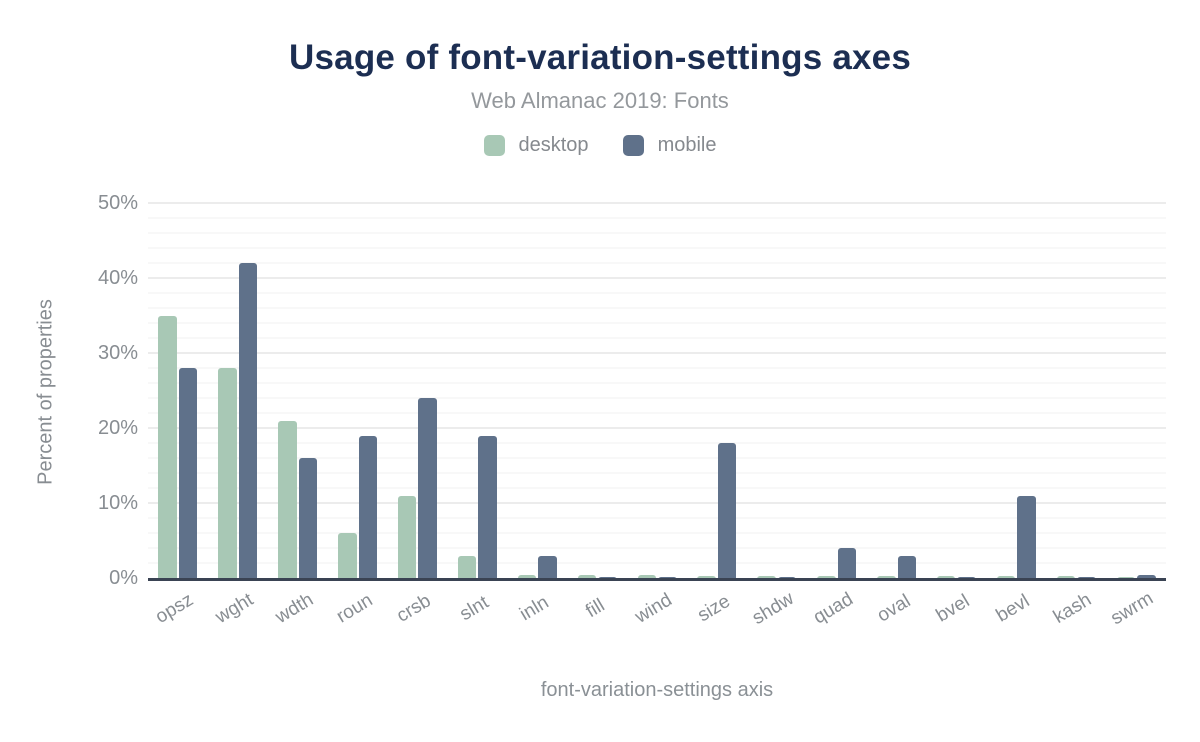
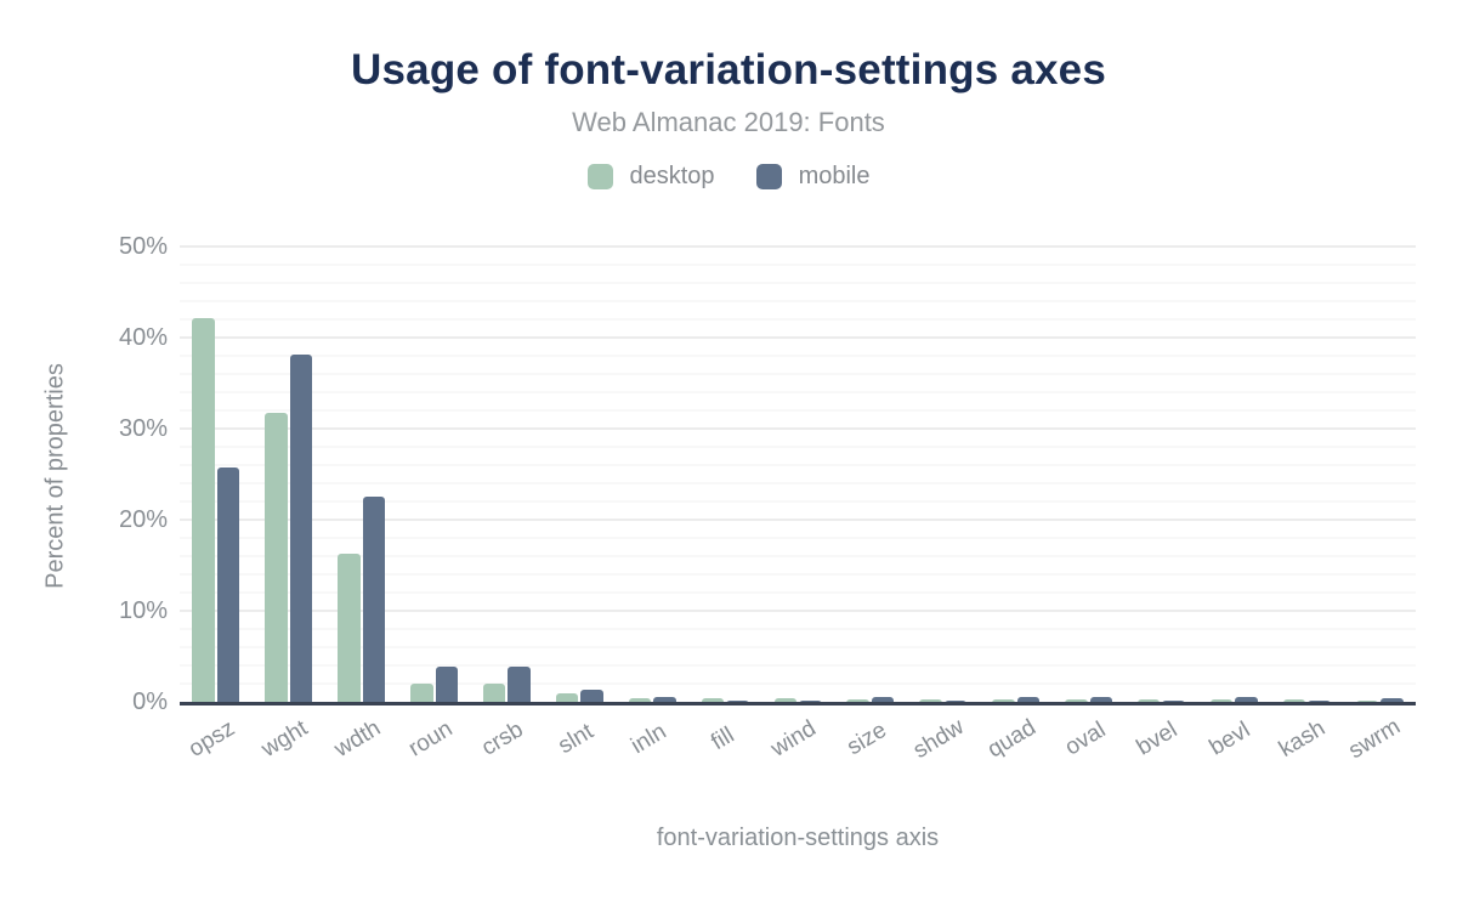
desktop/opsz: 35% -> 42%
mobile/opsz: 28% -> 26%
desktop/wght: 28% -> 32%
mobile/wght: 42% -> 38%
desktop/wdth: 21% -> 16%
mobile/wdth: 16% -> 22%
desktop/roun: 6% -> 2%
mobile/roun: 19% -> 4%
desktop/crsb: 11% -> 2%
mobile/crsb: 24% -> 4%
desktop/slnt: 3% -> 1%
mobile/slnt: 19% -> 1%
mobile/inln: 3% -> 1%
mobile/size: 18% -> 1%
mobile/quad: 4% -> 1%
mobile/oval: 3% -> 1%
mobile/bevl: 11% -> 1%
